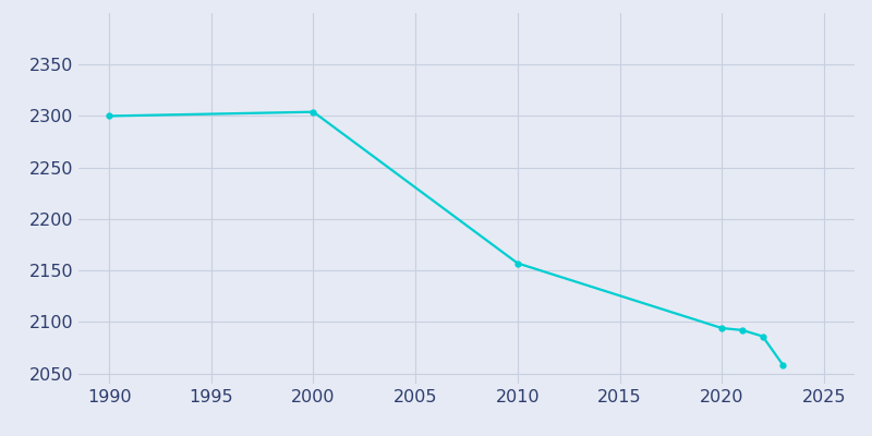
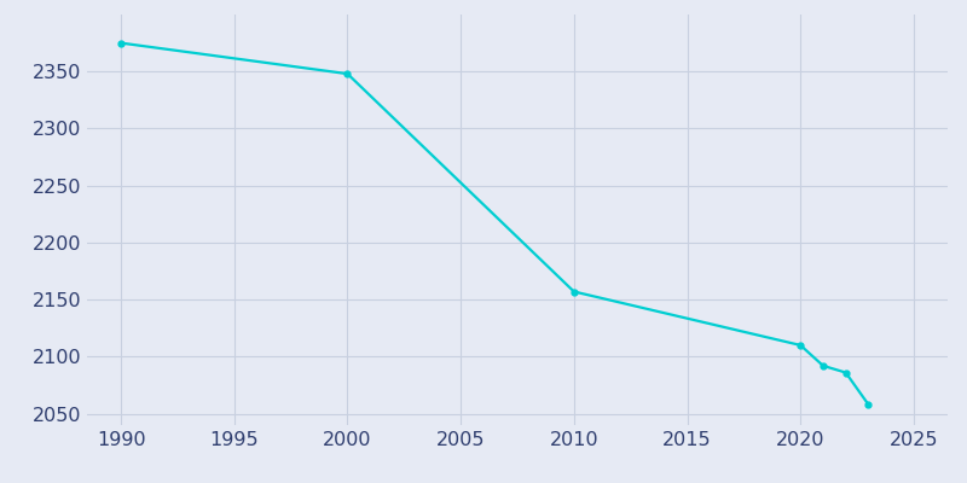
1990: 2300 -> 2375
2000: 2304 -> 2348
2020: 2094 -> 2110
